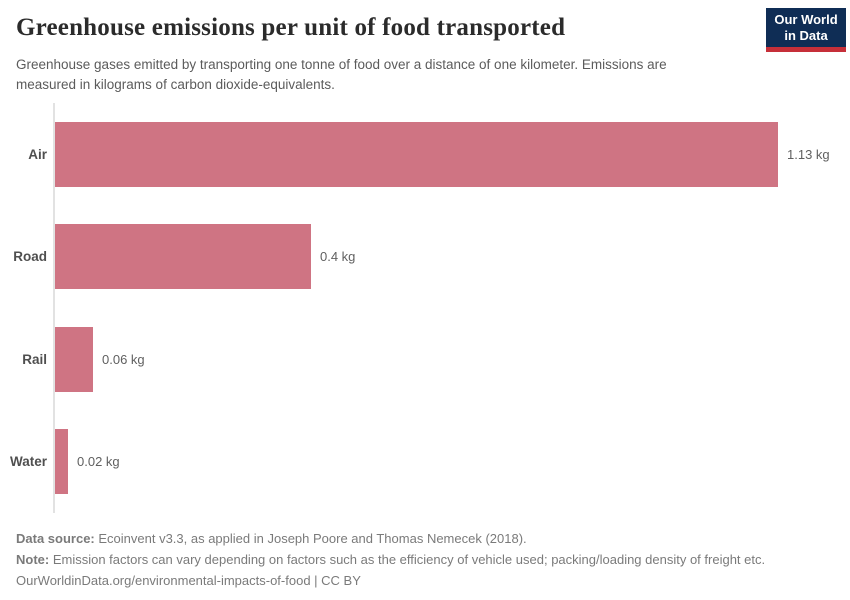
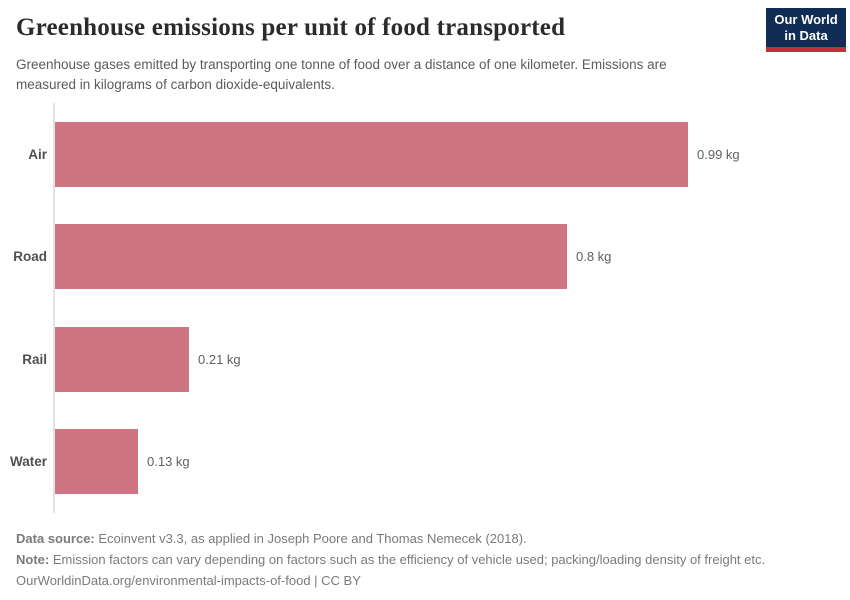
Air: 1.13 -> 0.99
Road: 0.4 -> 0.8
Rail: 0.06 -> 0.21
Water: 0.02 -> 0.13
